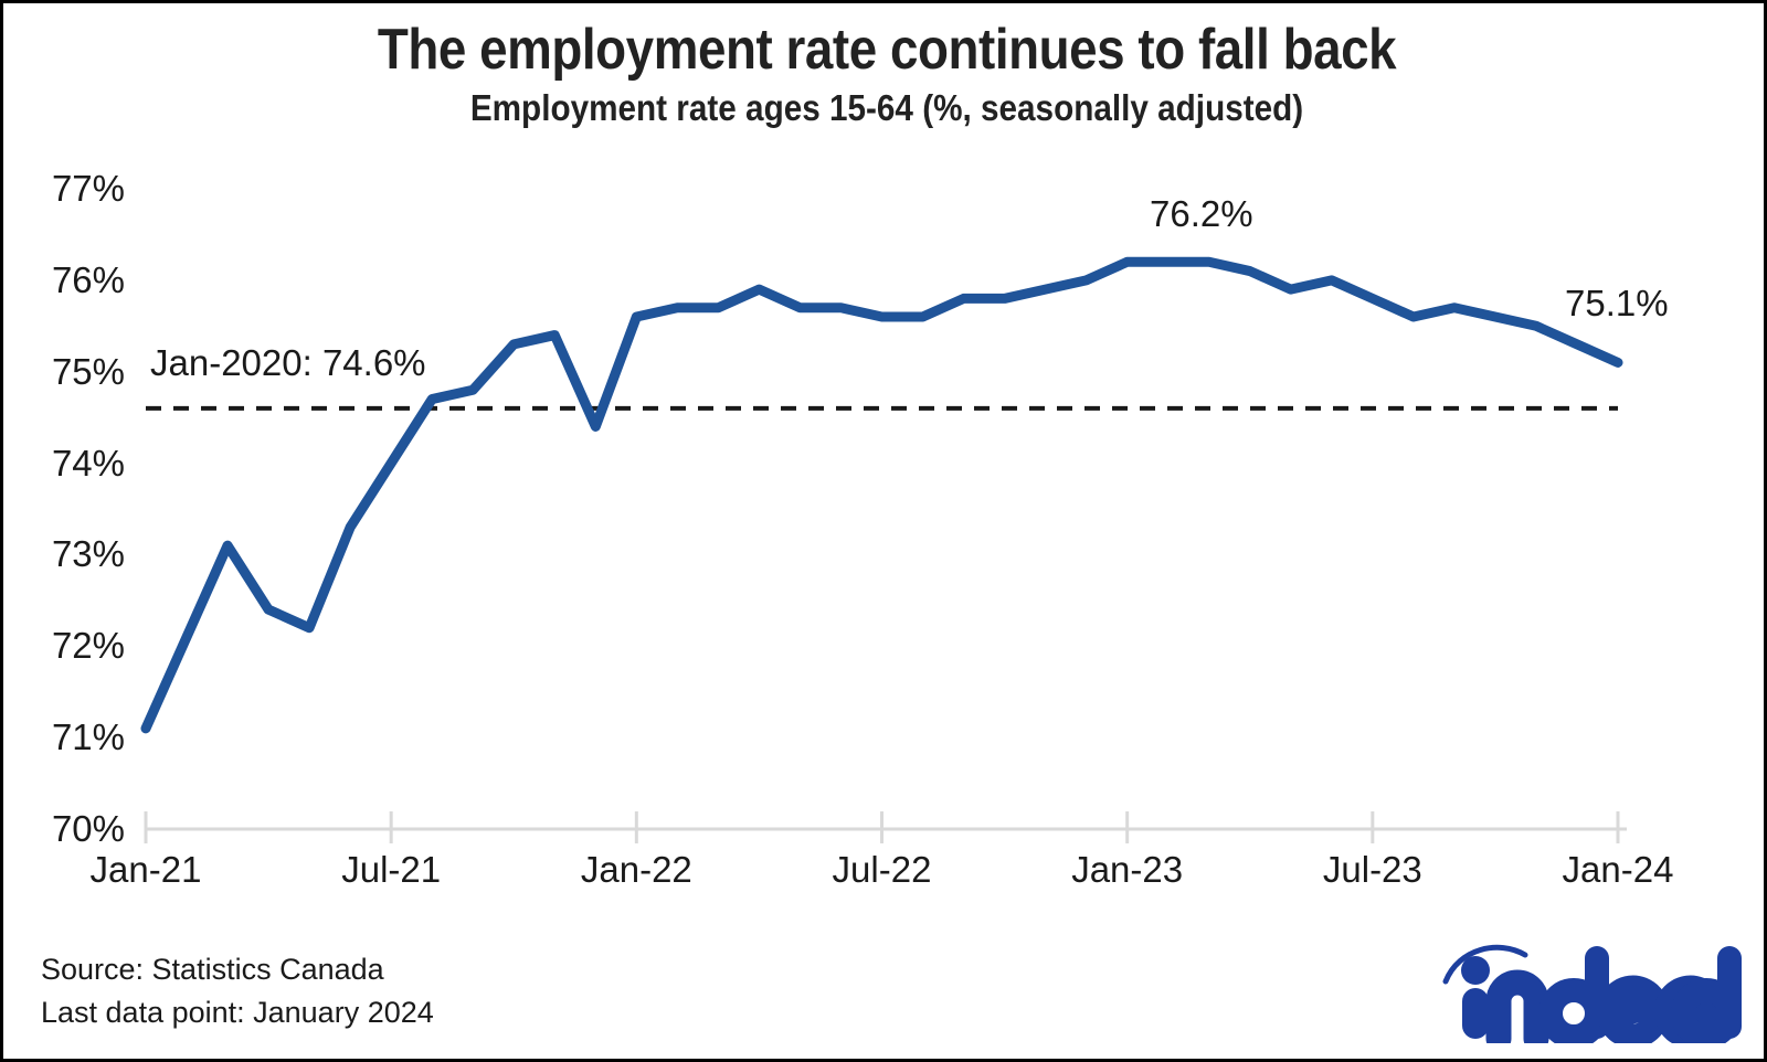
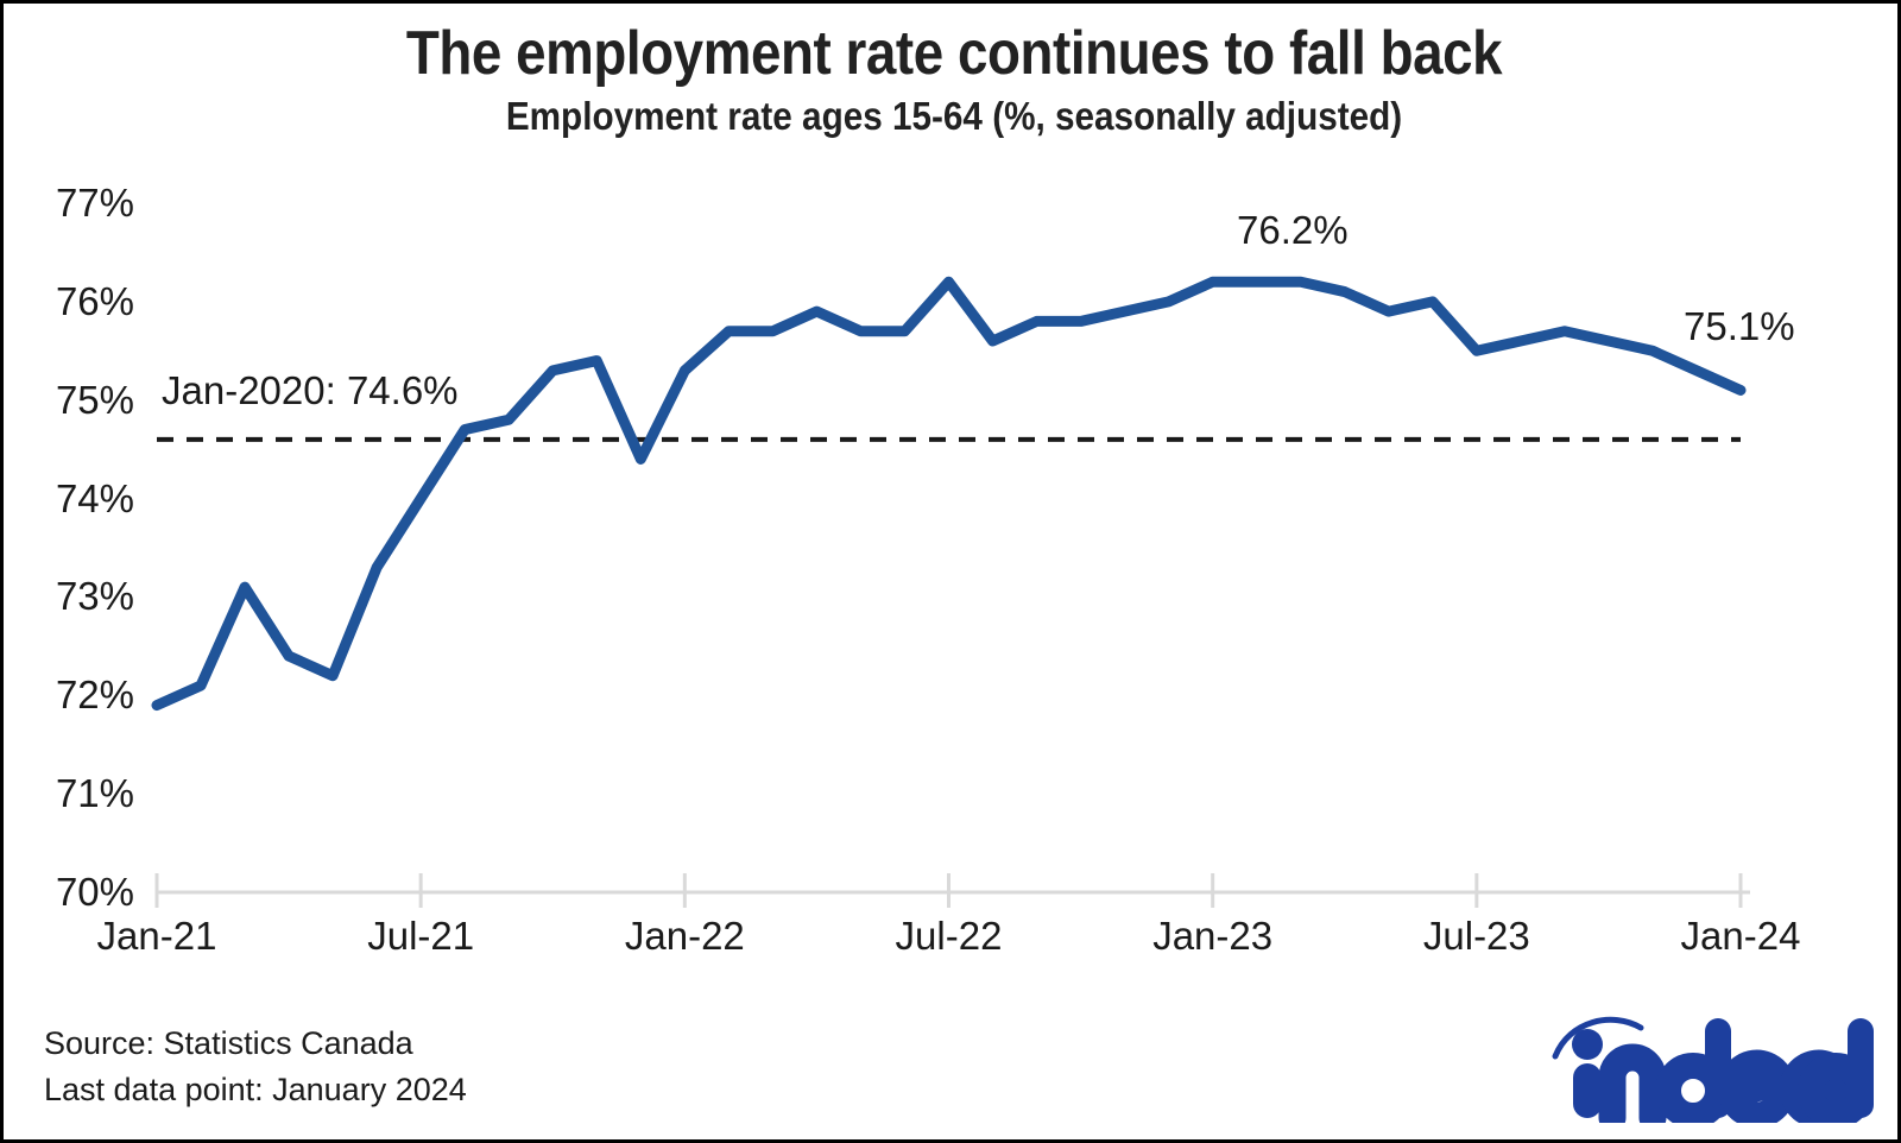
Jan-21: 71.1% -> 71.9%
Jan-22: 75.6% -> 75.3%
Jul-22: 75.6% -> 76.2%
Jul-23: 75.8% -> 75.5%
